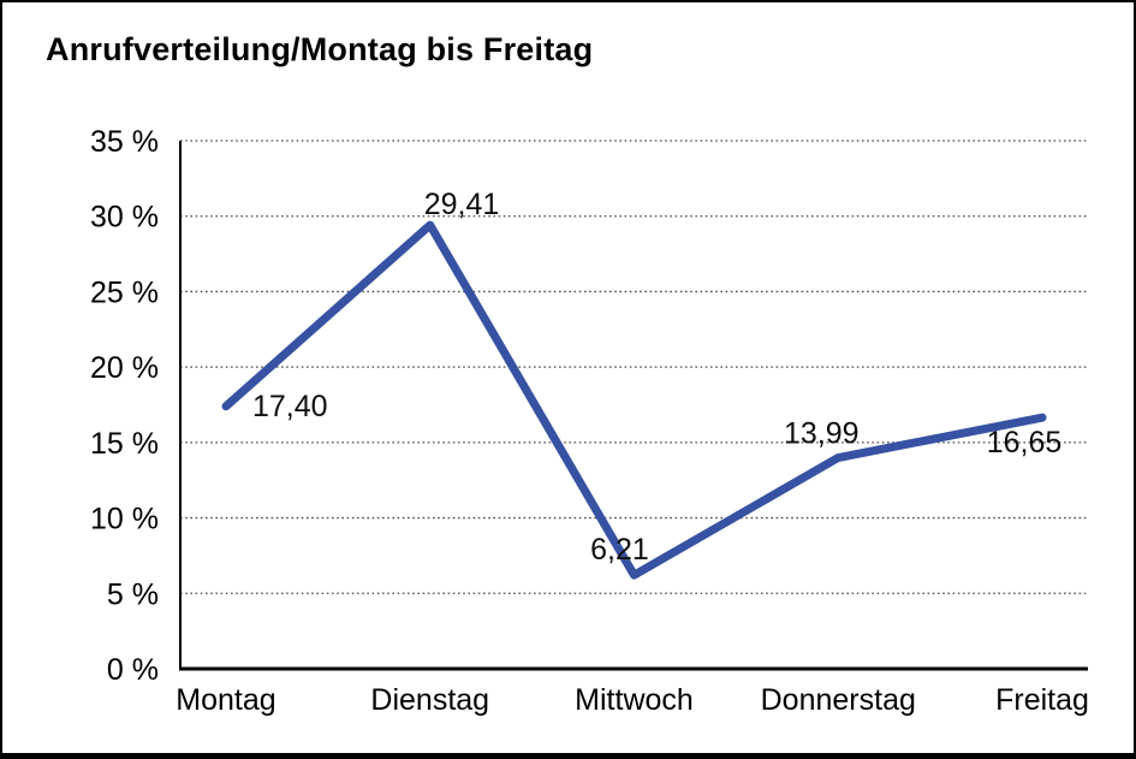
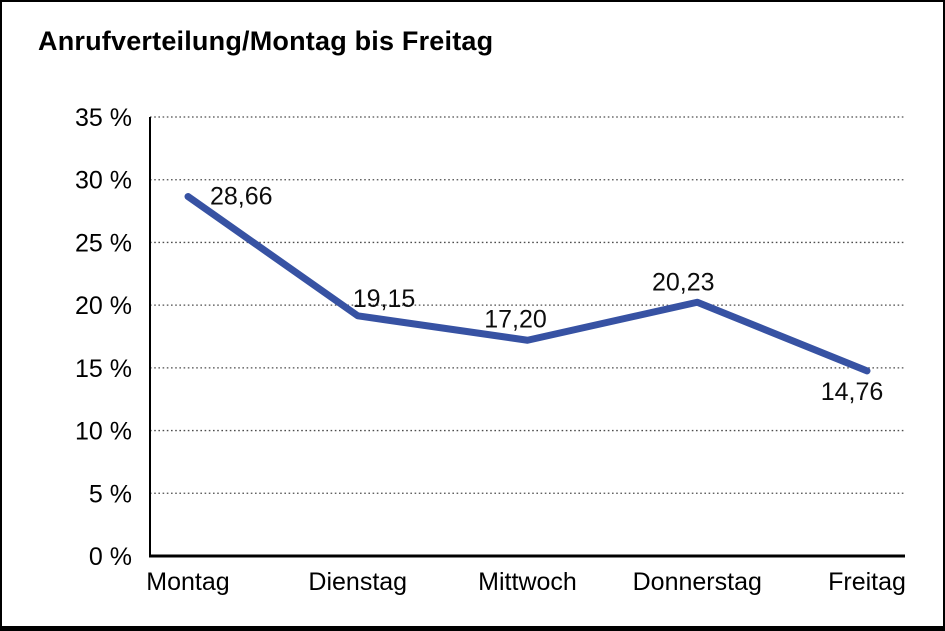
Montag: 17,40 -> 28,66
Dienstag: 29,41 -> 19,15
Mittwoch: 6,21 -> 17,20
Donnerstag: 13,99 -> 20,23
Freitag: 16,65 -> 14,76
